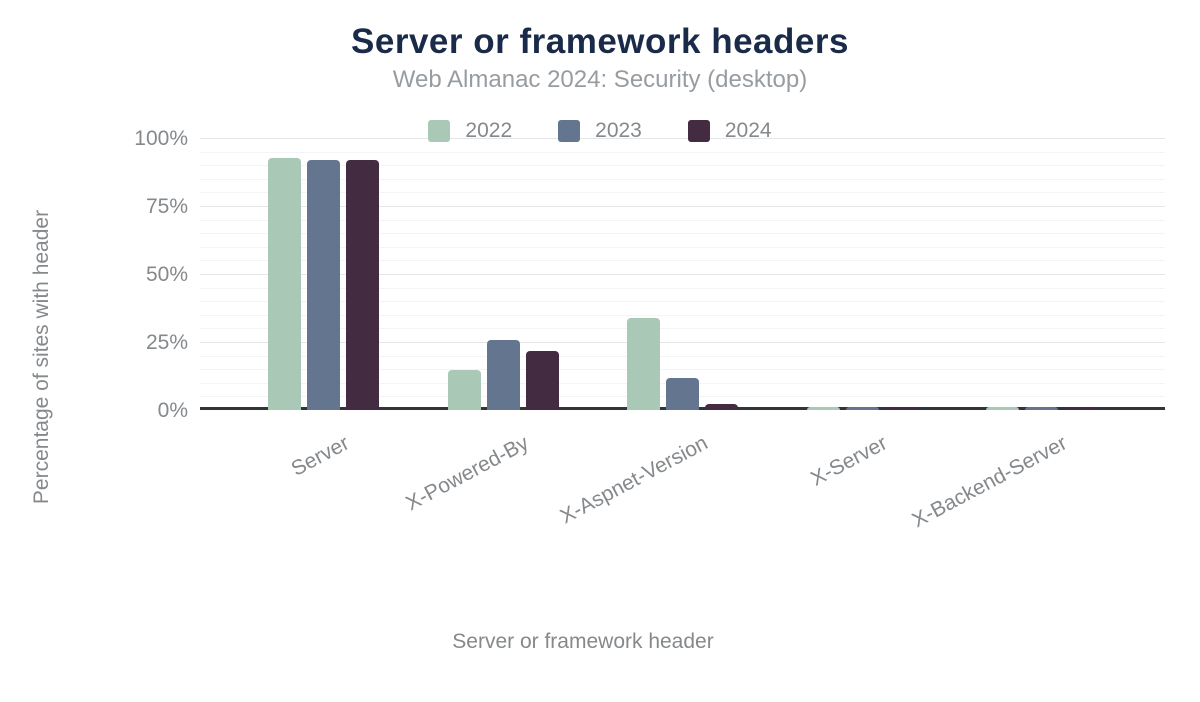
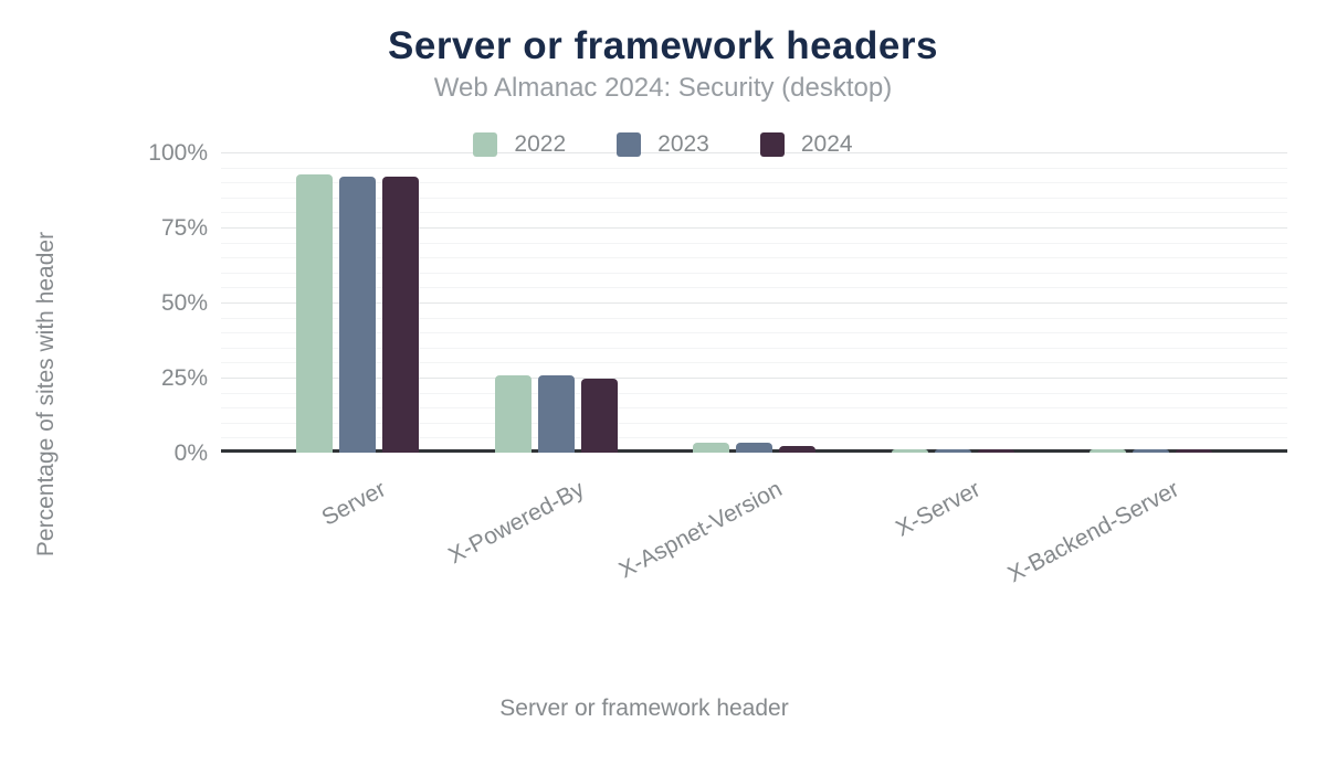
2022/X-Powered-By: 14% -> 25%
2024/X-Powered-By: 21% -> 24%
2022/X-Aspnet-Version: 33% -> 2%
2023/X-Aspnet-Version: 11% -> 2%
